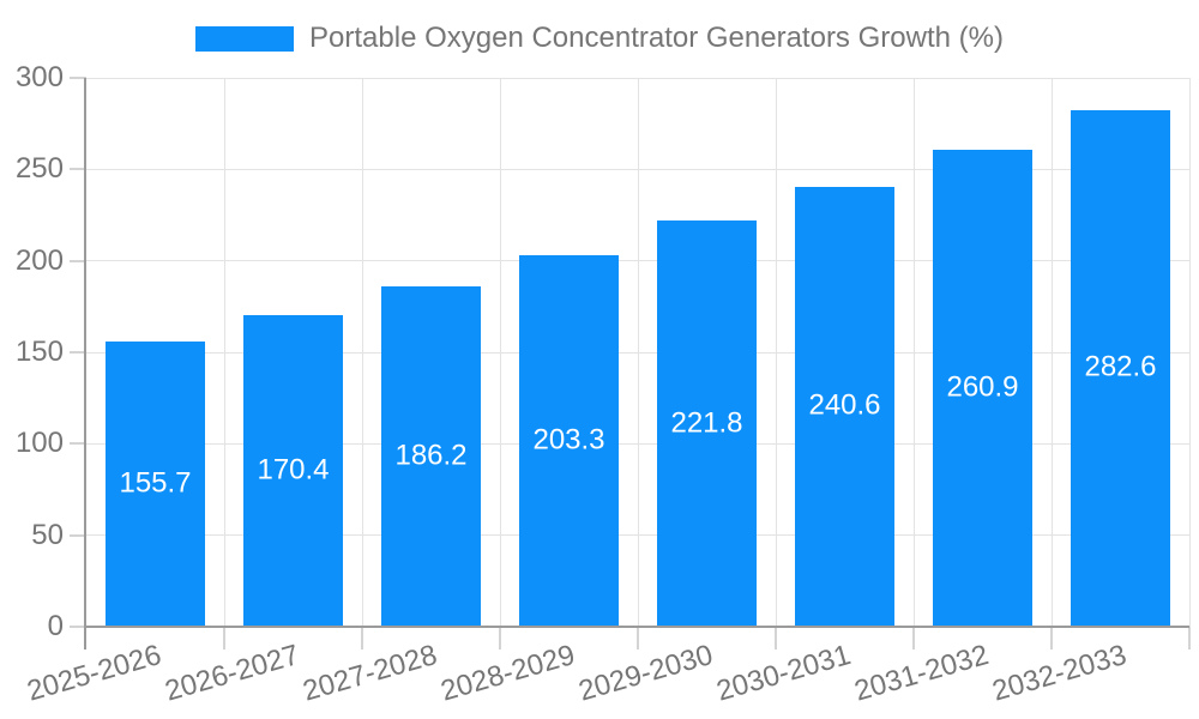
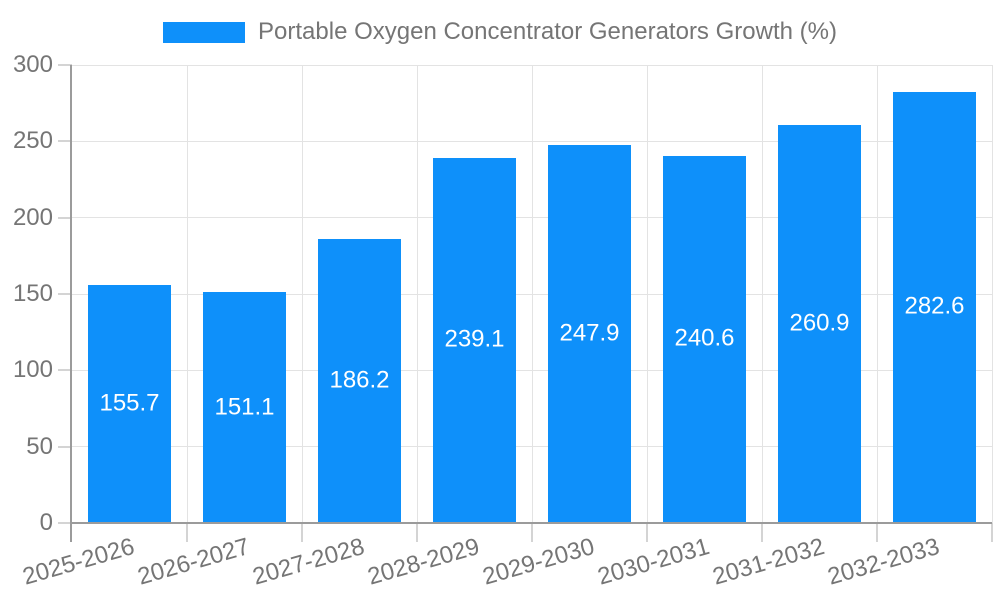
2026-2027: 170.4 -> 151.1
2028-2029: 203.3 -> 239.1
2029-2030: 221.8 -> 247.9
